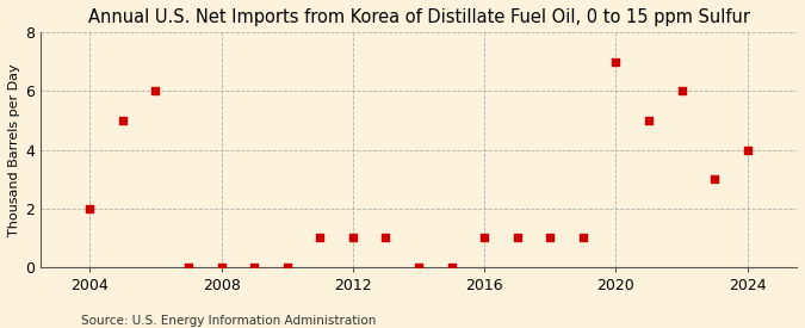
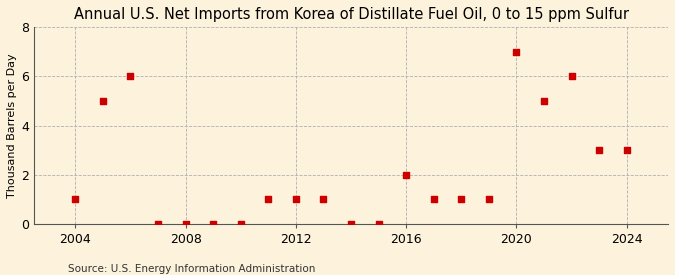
2004: 2 -> 1
2016: 1 -> 2
2024: 4 -> 3
